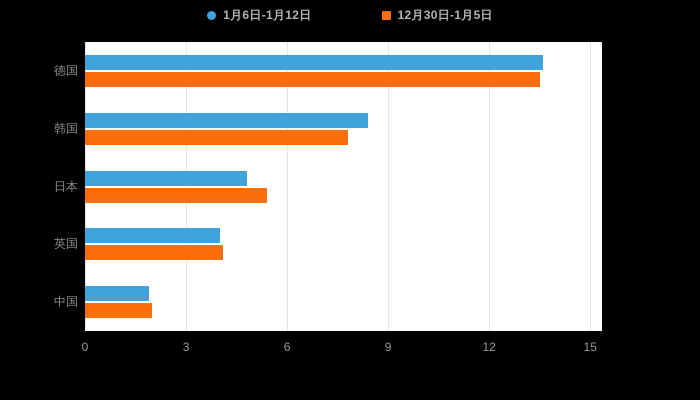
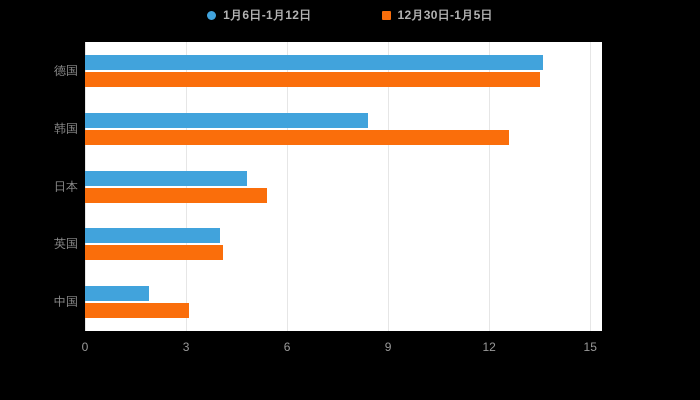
12月30日-1月5日/韩国: 7.8 -> 12.6
12月30日-1月5日/中国: 2.0 -> 3.1
